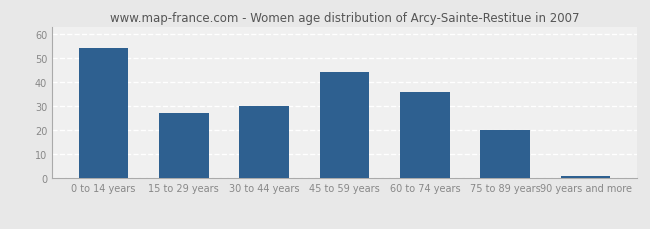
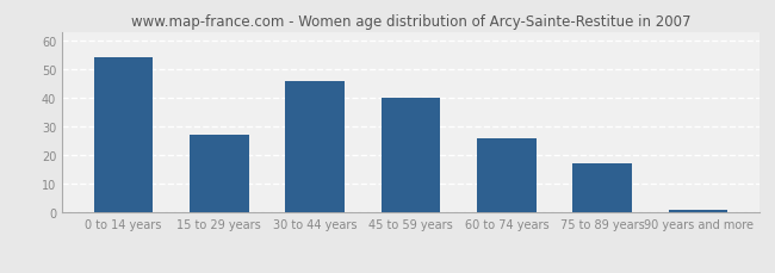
30 to 44 years: 30 -> 46
45 to 59 years: 44 -> 40
60 to 74 years: 36 -> 26
75 to 89 years: 20 -> 17
